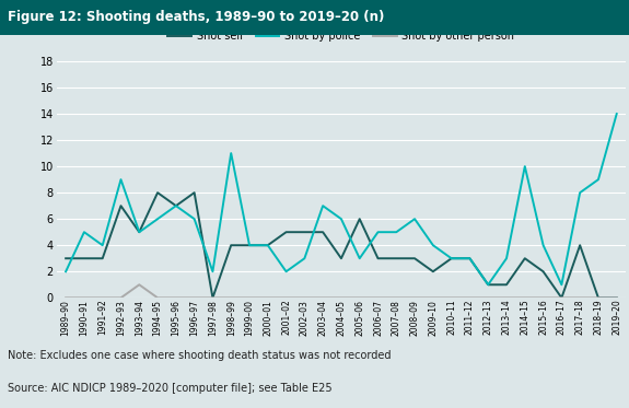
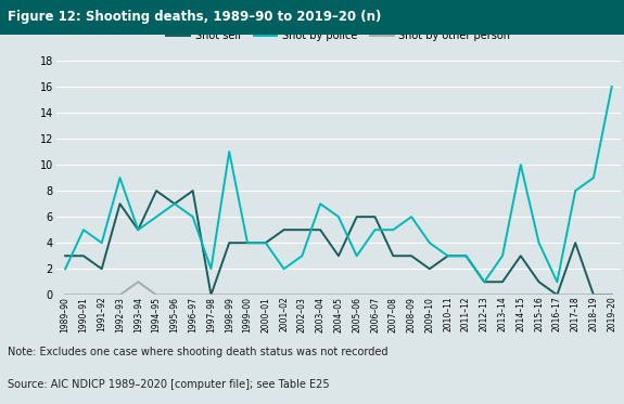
Shot self/1991–92: 3 -> 2
Shot self/2006–07: 3 -> 6
Shot self/2015–16: 2 -> 1
Shot by police/2019–20: 14 -> 16
